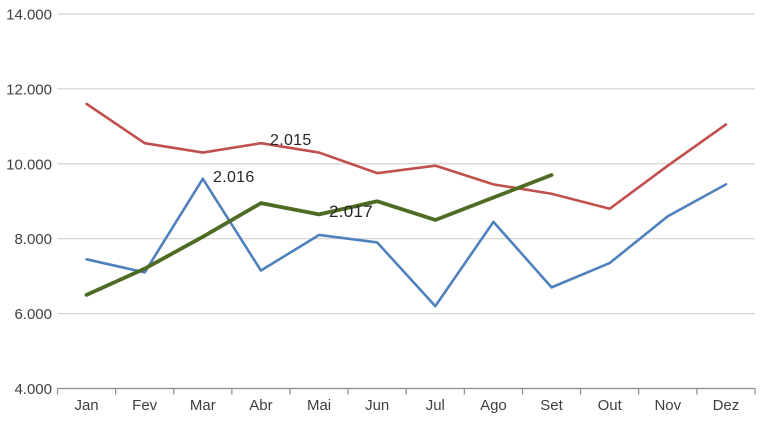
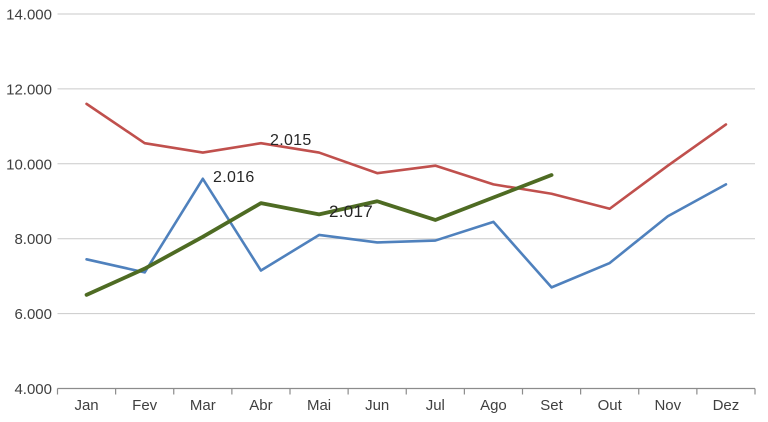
2.016/Jul: 6200 -> 8000
